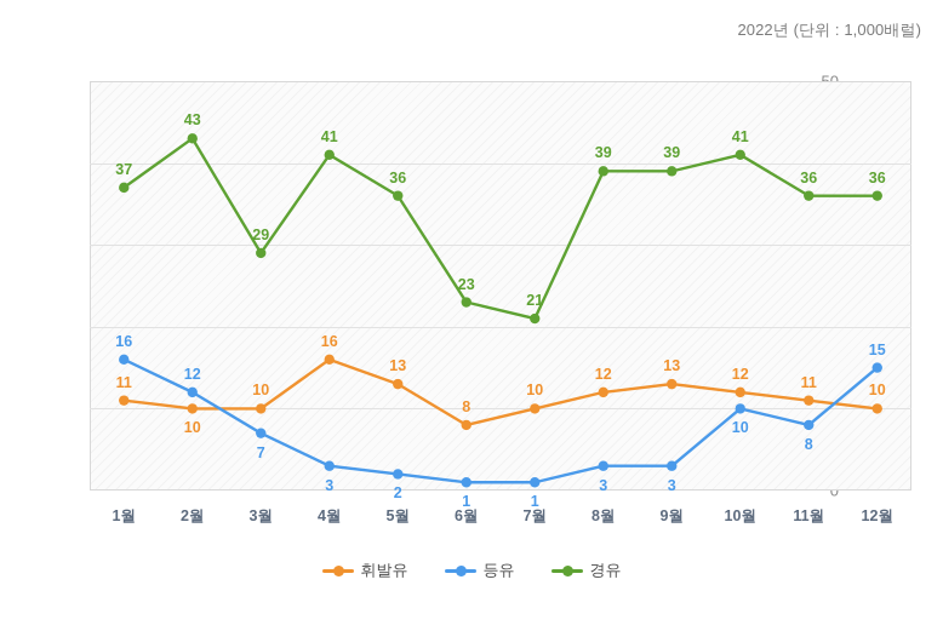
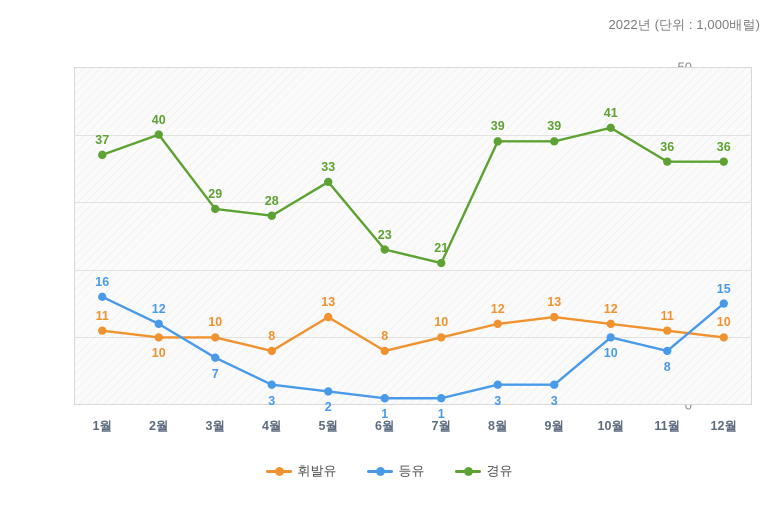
경유/2월: 43 -> 40
휘발유/4월: 16 -> 8
경유/4월: 41 -> 28
경유/5월: 36 -> 33
